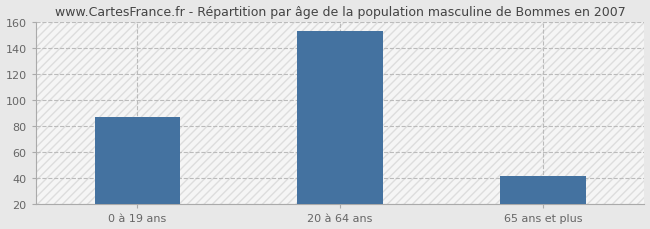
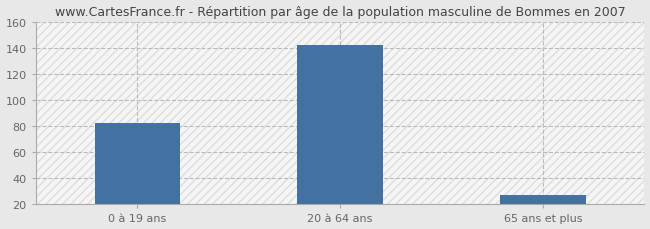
0 à 19 ans: 87 -> 82
20 à 64 ans: 153 -> 142
65 ans et plus: 42 -> 27
